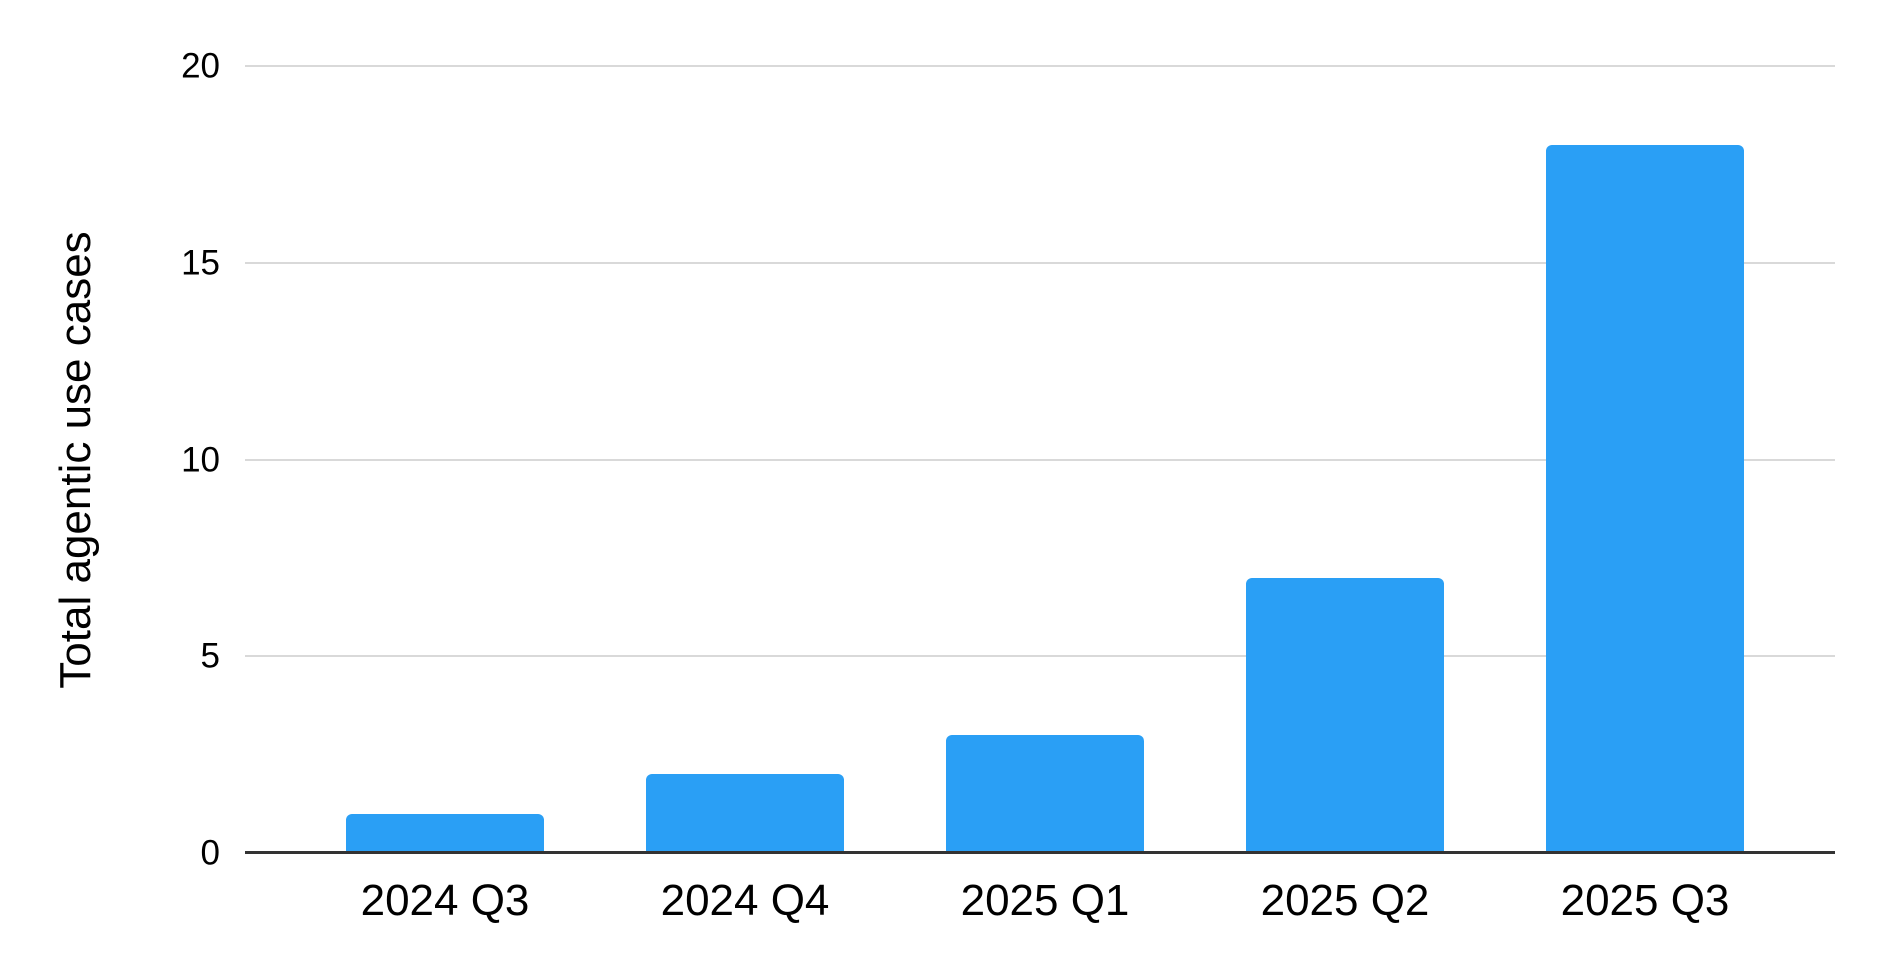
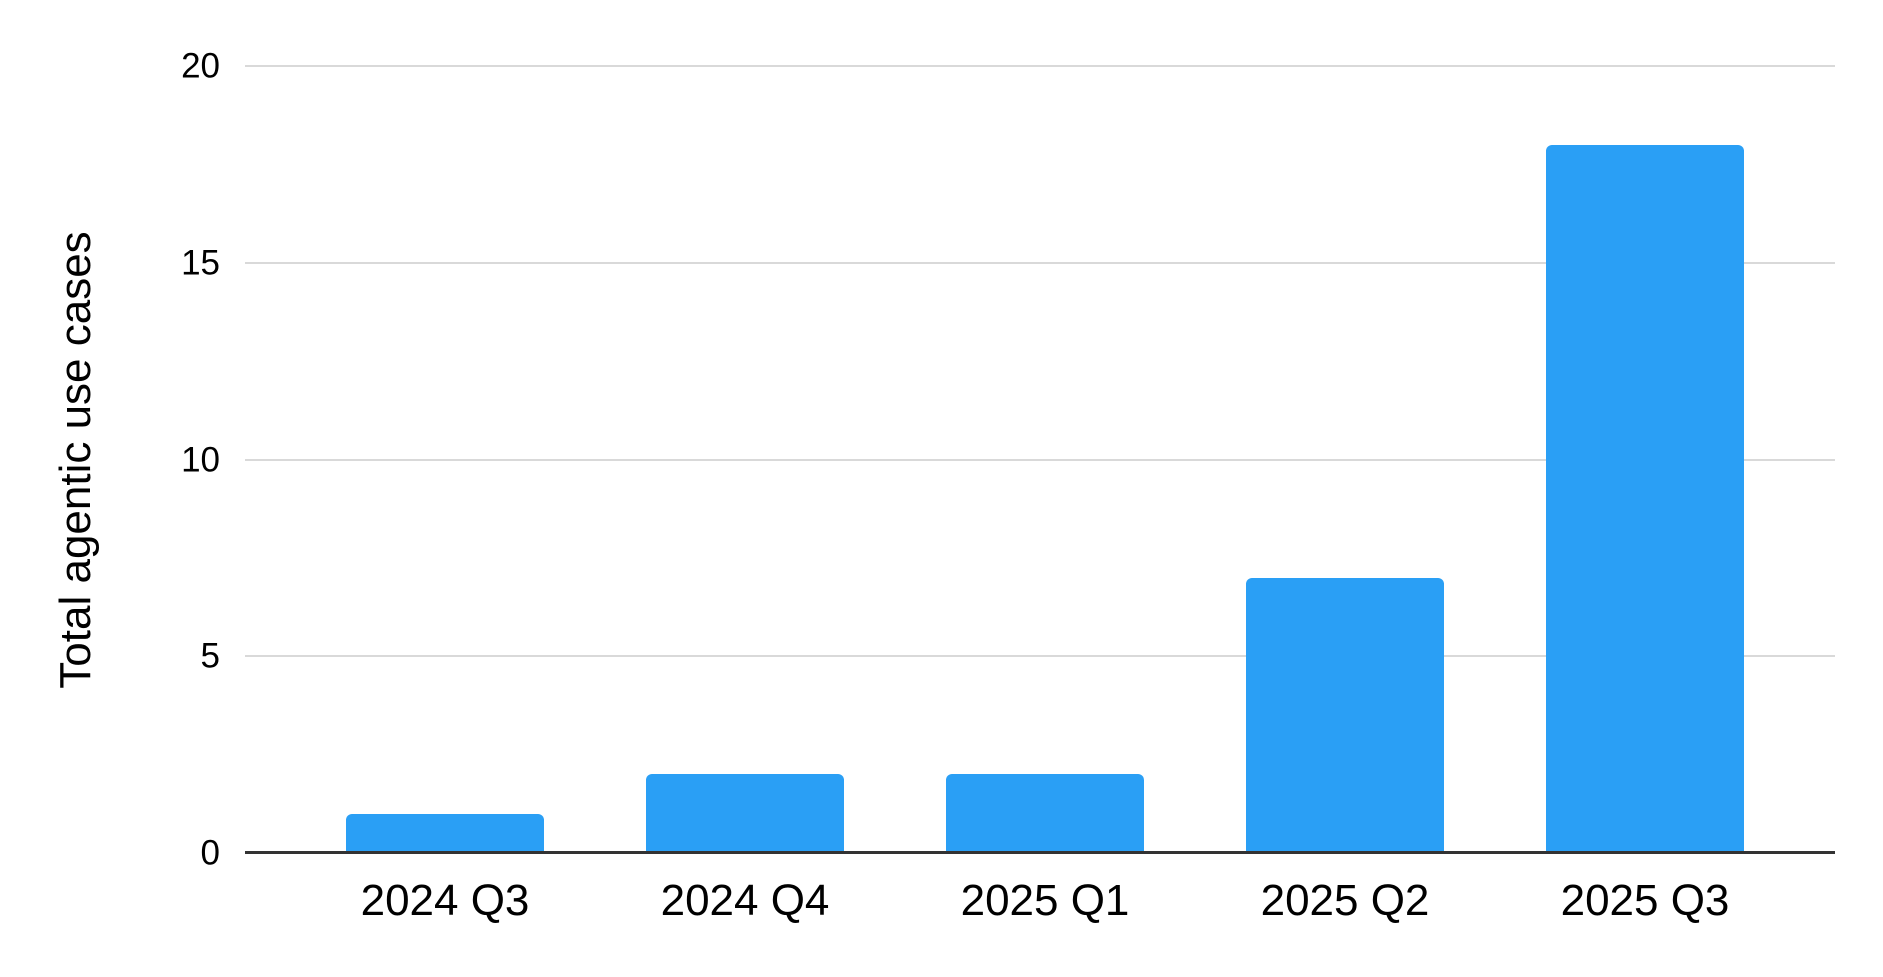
2025 Q1: 3 -> 2
